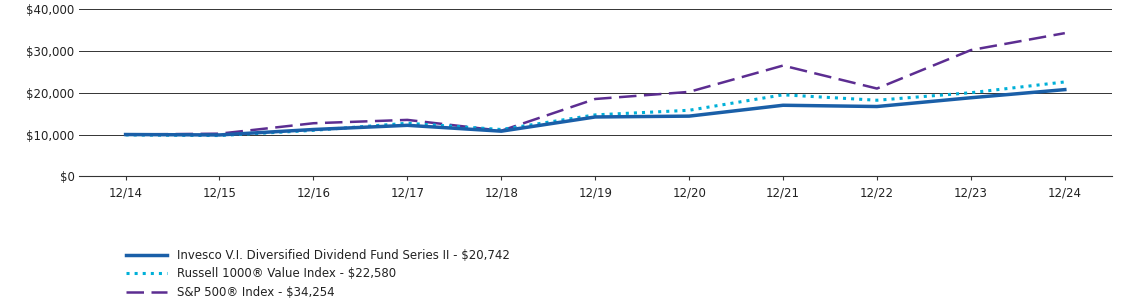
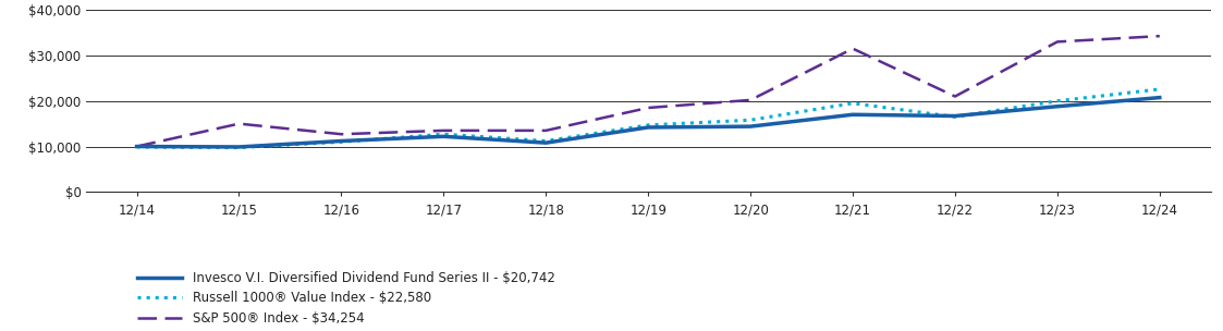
S&P 500® Index - $34,254/12/15: $10,200 -> $15,000
S&P 500® Index - $34,254/12/18: $10,900 -> $13,500
S&P 500® Index - $34,254/12/21: $26,500 -> $31,500
Russell 1000® Value Index - $22,580/12/22: $18,200 -> $16,500
S&P 500® Index - $34,254/12/23: $30,200 -> $33,000
